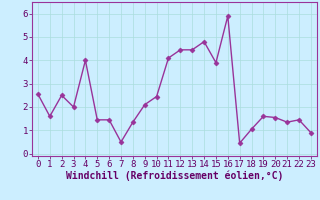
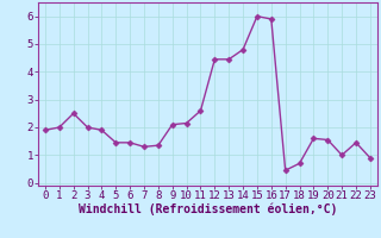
0: 2.55 -> 1.90
1: 1.60 -> 2.00
4: 4.00 -> 1.90
7: 0.50 -> 1.30
10: 2.45 -> 2.15
11: 4.10 -> 2.60
15: 3.90 -> 6.00
18: 1.05 -> 0.70
21: 1.35 -> 1.00
